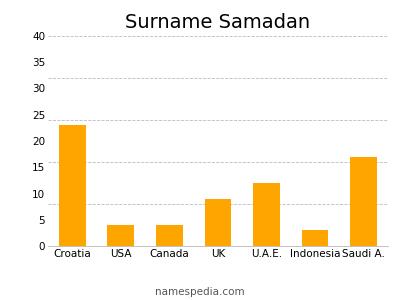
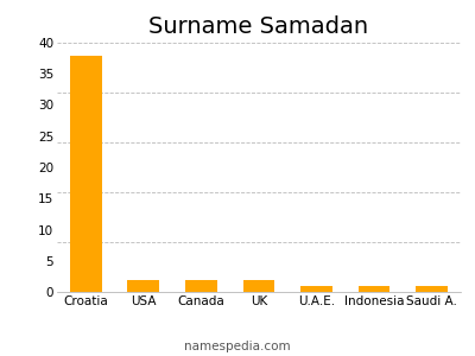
Croatia: 23 -> 38
USA: 4 -> 2
Canada: 4 -> 2
UK: 9 -> 2
U.A.E.: 12 -> 1
Indonesia: 3 -> 1
Saudi A.: 17 -> 1
